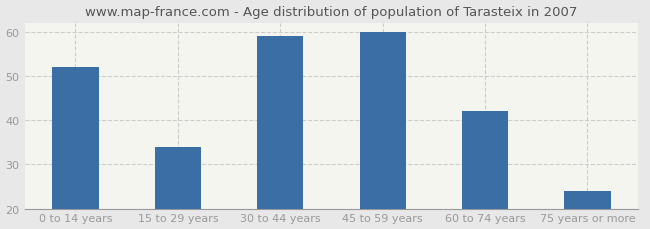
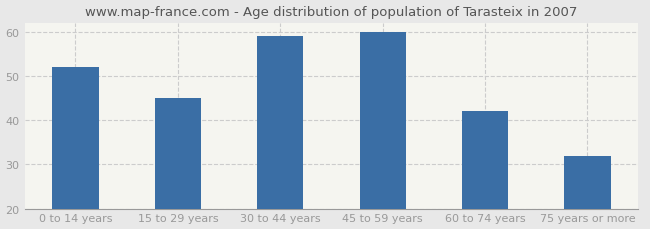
15 to 29 years: 34 -> 45
75 years or more: 24 -> 32
